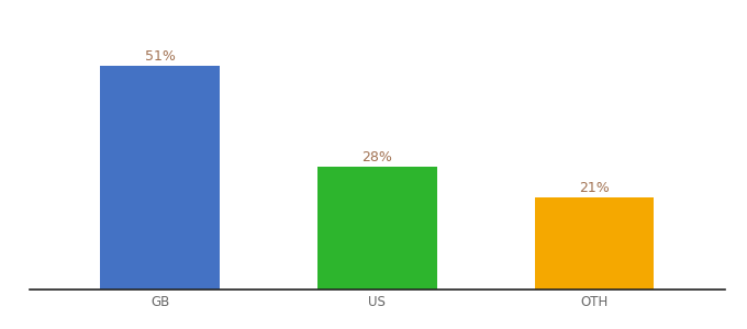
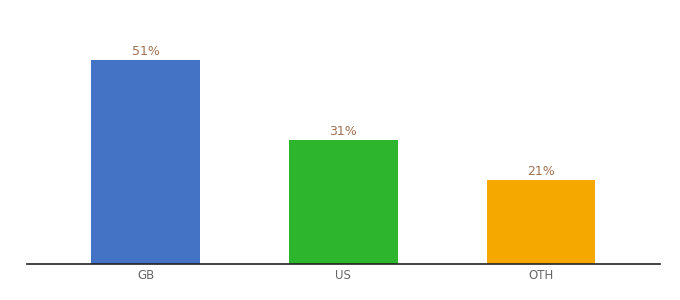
US: 28% -> 31%
